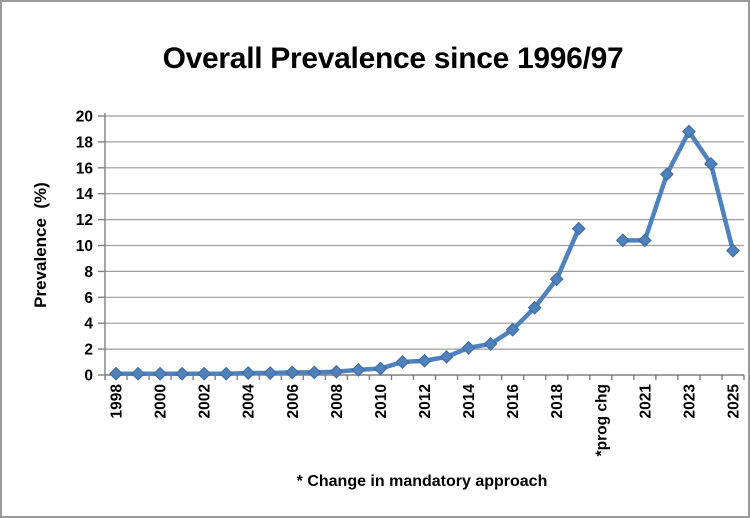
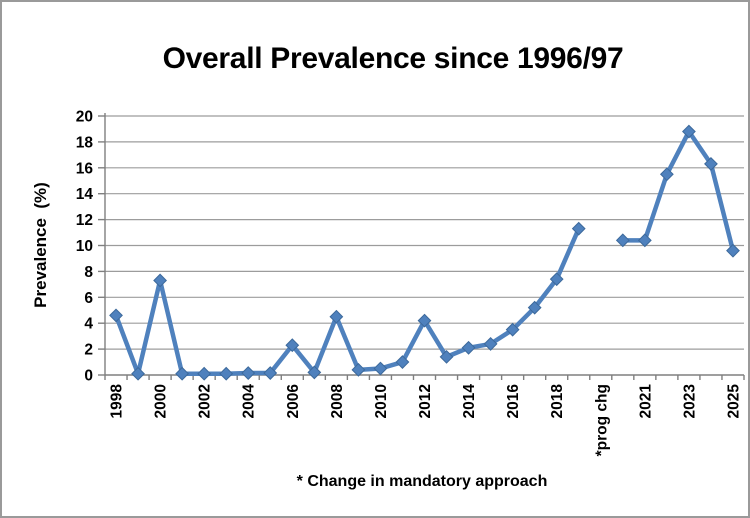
1998: 0.1 -> 4.6
2000: 0.1 -> 7.3
2006: 0.2 -> 2.3
2008: 0.2 -> 4.5
2012: 1.1 -> 4.2
